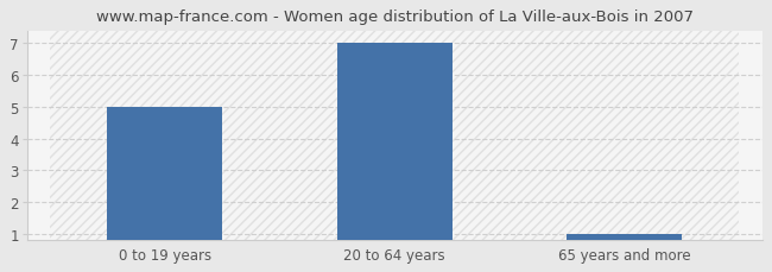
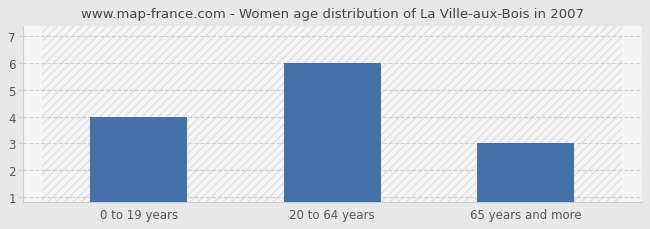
0 to 19 years: 5 -> 4
20 to 64 years: 7 -> 6
65 years and more: 1 -> 3
